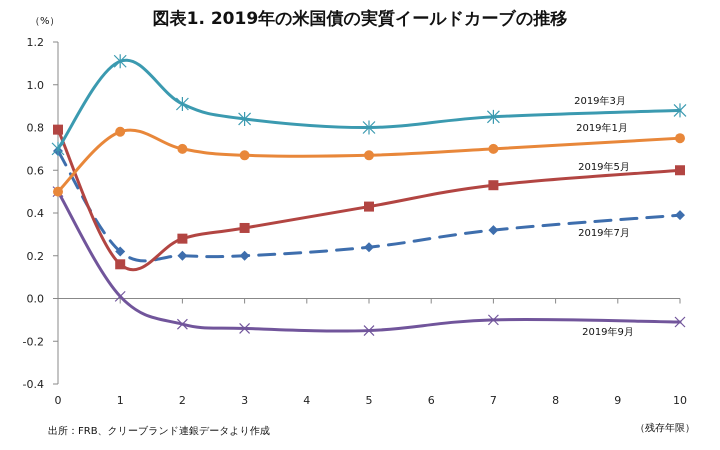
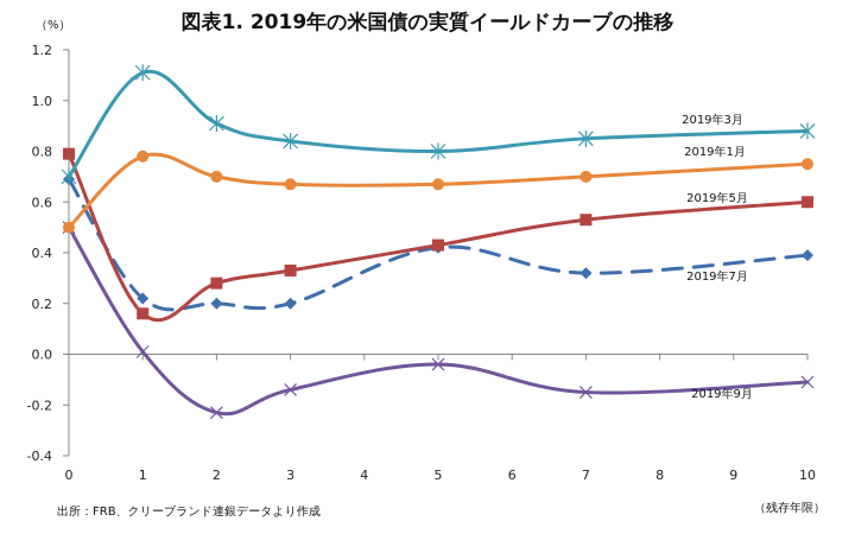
2019年9月/2: -0.12 -> -0.23
2019年7月/5: 0.24 -> 0.42
2019年9月/5: -0.15 -> -0.04
2019年9月/7: -0.10 -> -0.15
